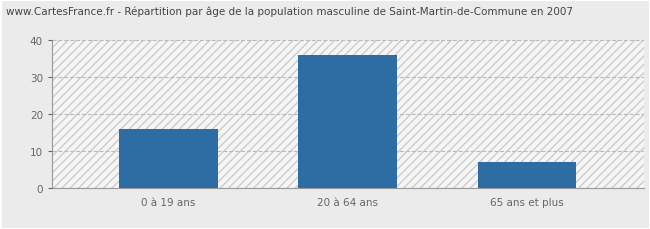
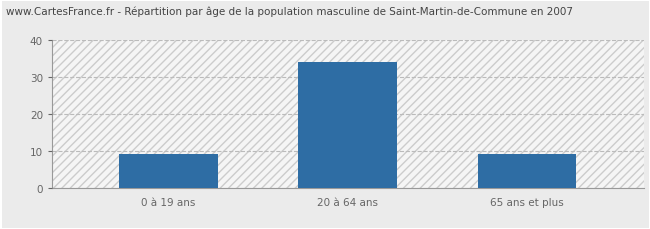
0 à 19 ans: 16 -> 9
20 à 64 ans: 36 -> 34
65 ans et plus: 7 -> 9
